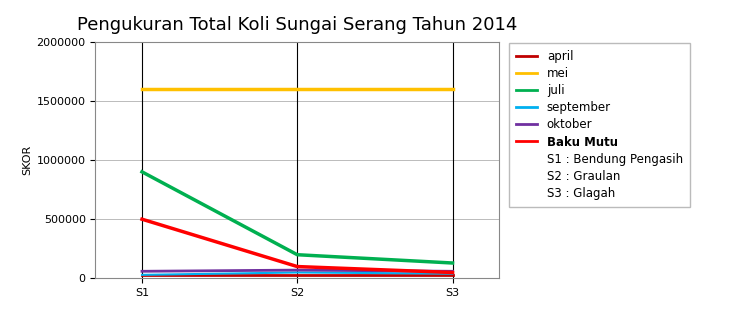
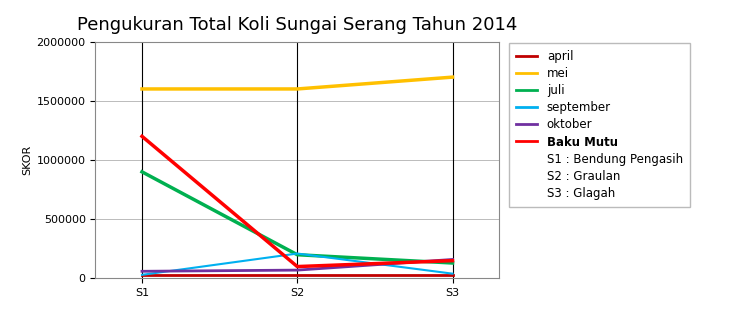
Baku Mutu/S1: 500000 -> 1200000
september/S2: 50000 -> 210000
mei/S3: 1600000 -> 1700000
oktober/S3: 60000 -> 160000
Baku Mutu/S3: 50000 -> 150000
